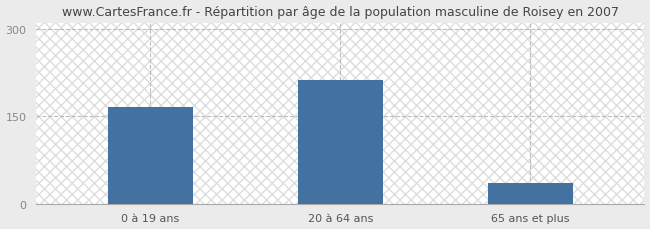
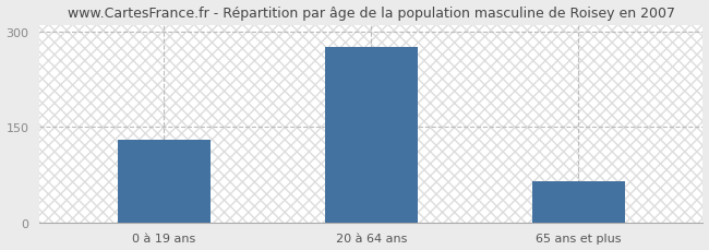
0 à 19 ans: 166 -> 130
20 à 64 ans: 212 -> 275
65 ans et plus: 36 -> 65
